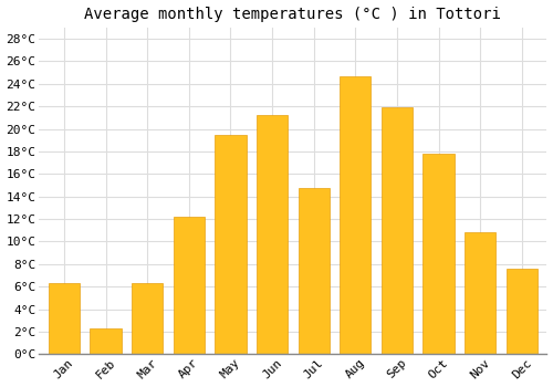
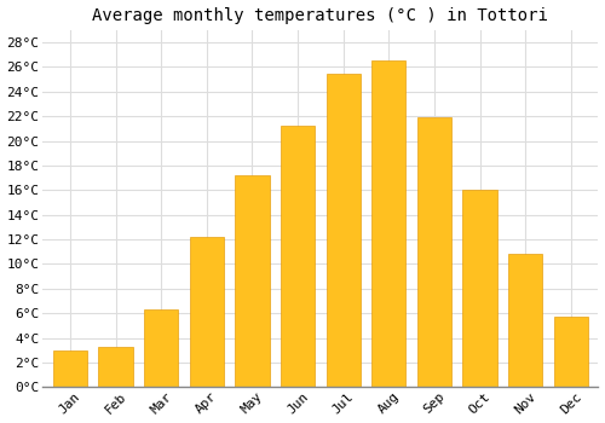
Jan: 6.3°C -> 3.0°C
Feb: 2.3°C -> 3.3°C
May: 19.5°C -> 17.2°C
Jul: 14.8°C -> 25.5°C
Aug: 24.7°C -> 26.5°C
Oct: 17.8°C -> 16.0°C
Dec: 7.6°C -> 5.7°C
